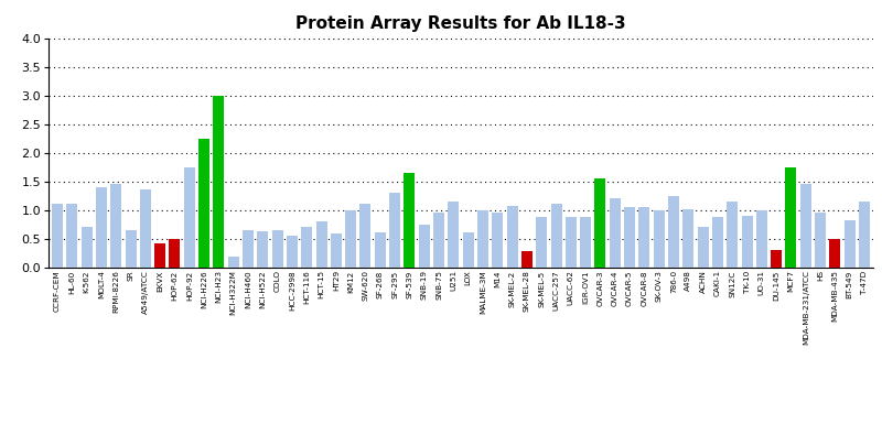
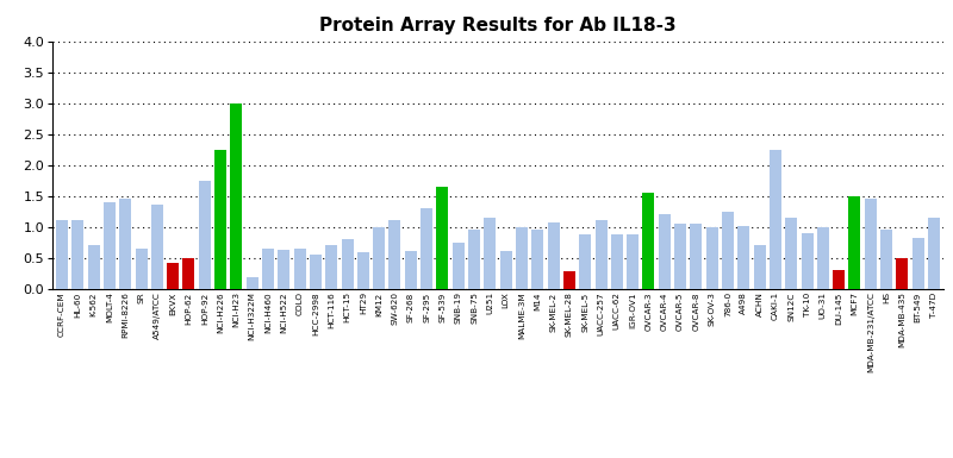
CAKI-1: 0.88 -> 2.24
MCF7: 1.75 -> 1.50
